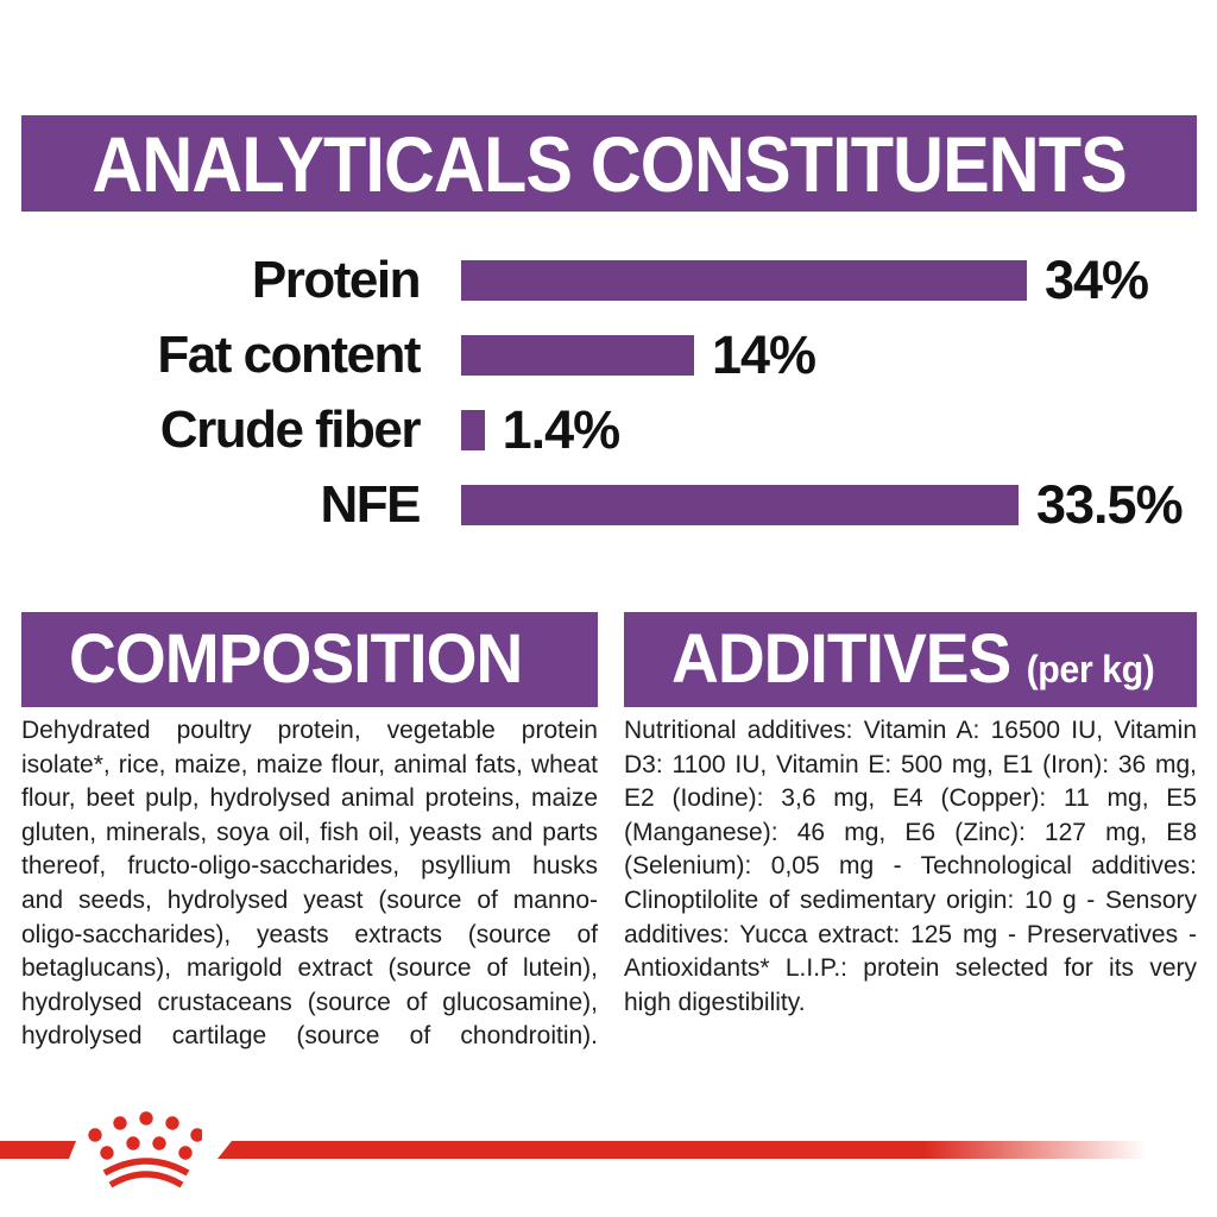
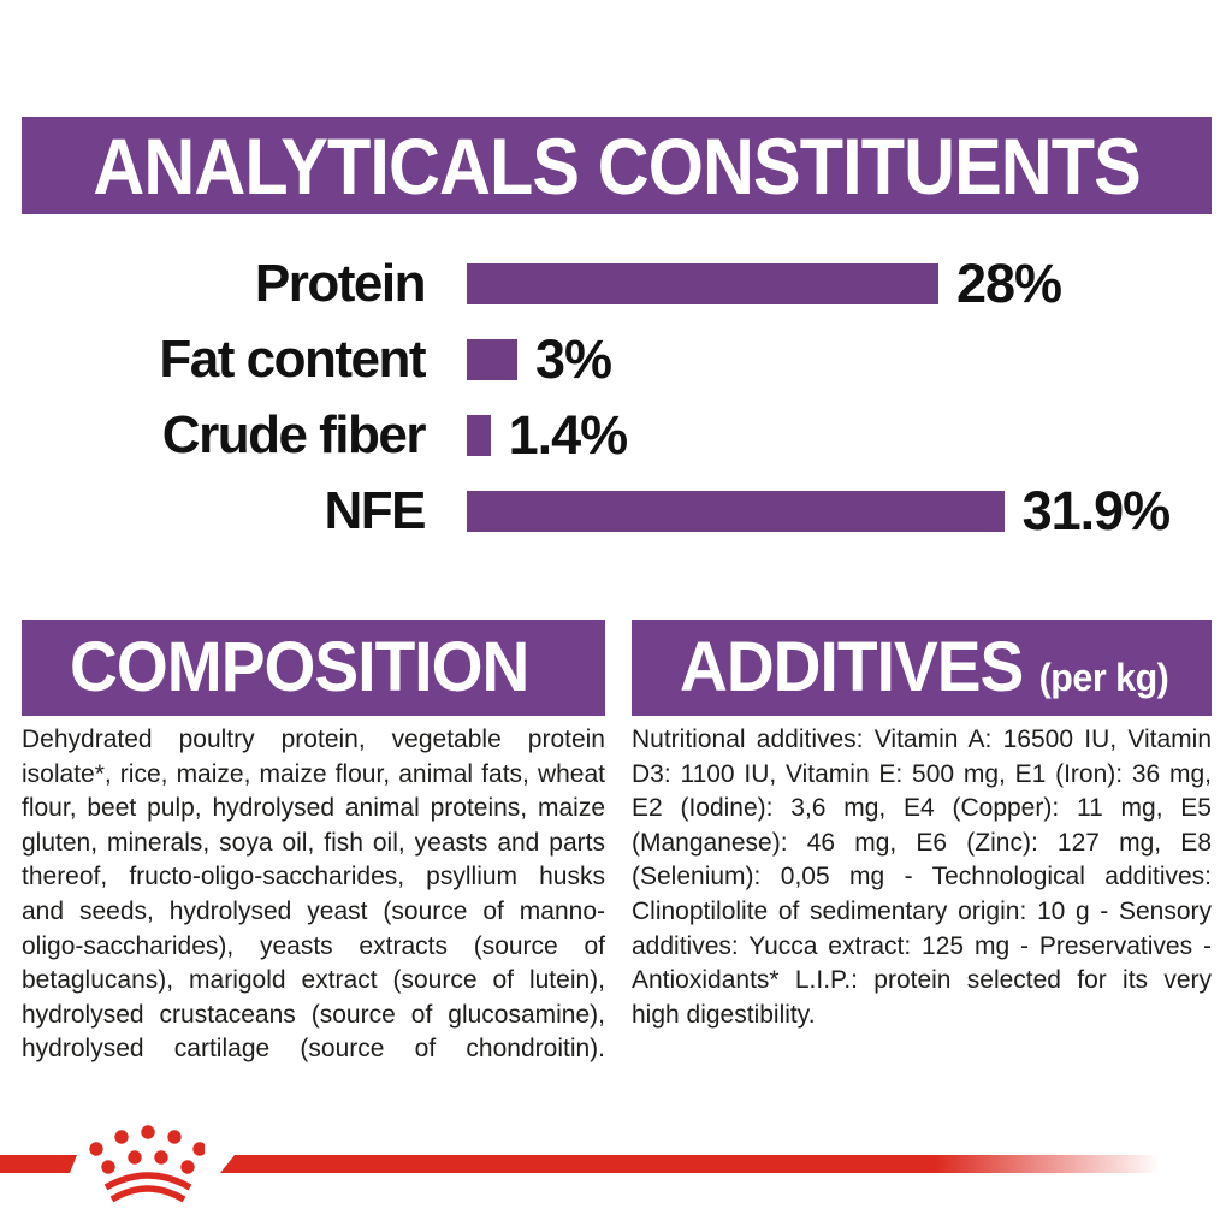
Protein: 34% -> 28%
Fat content: 14% -> 3%
NFE: 33.5% -> 31.9%
